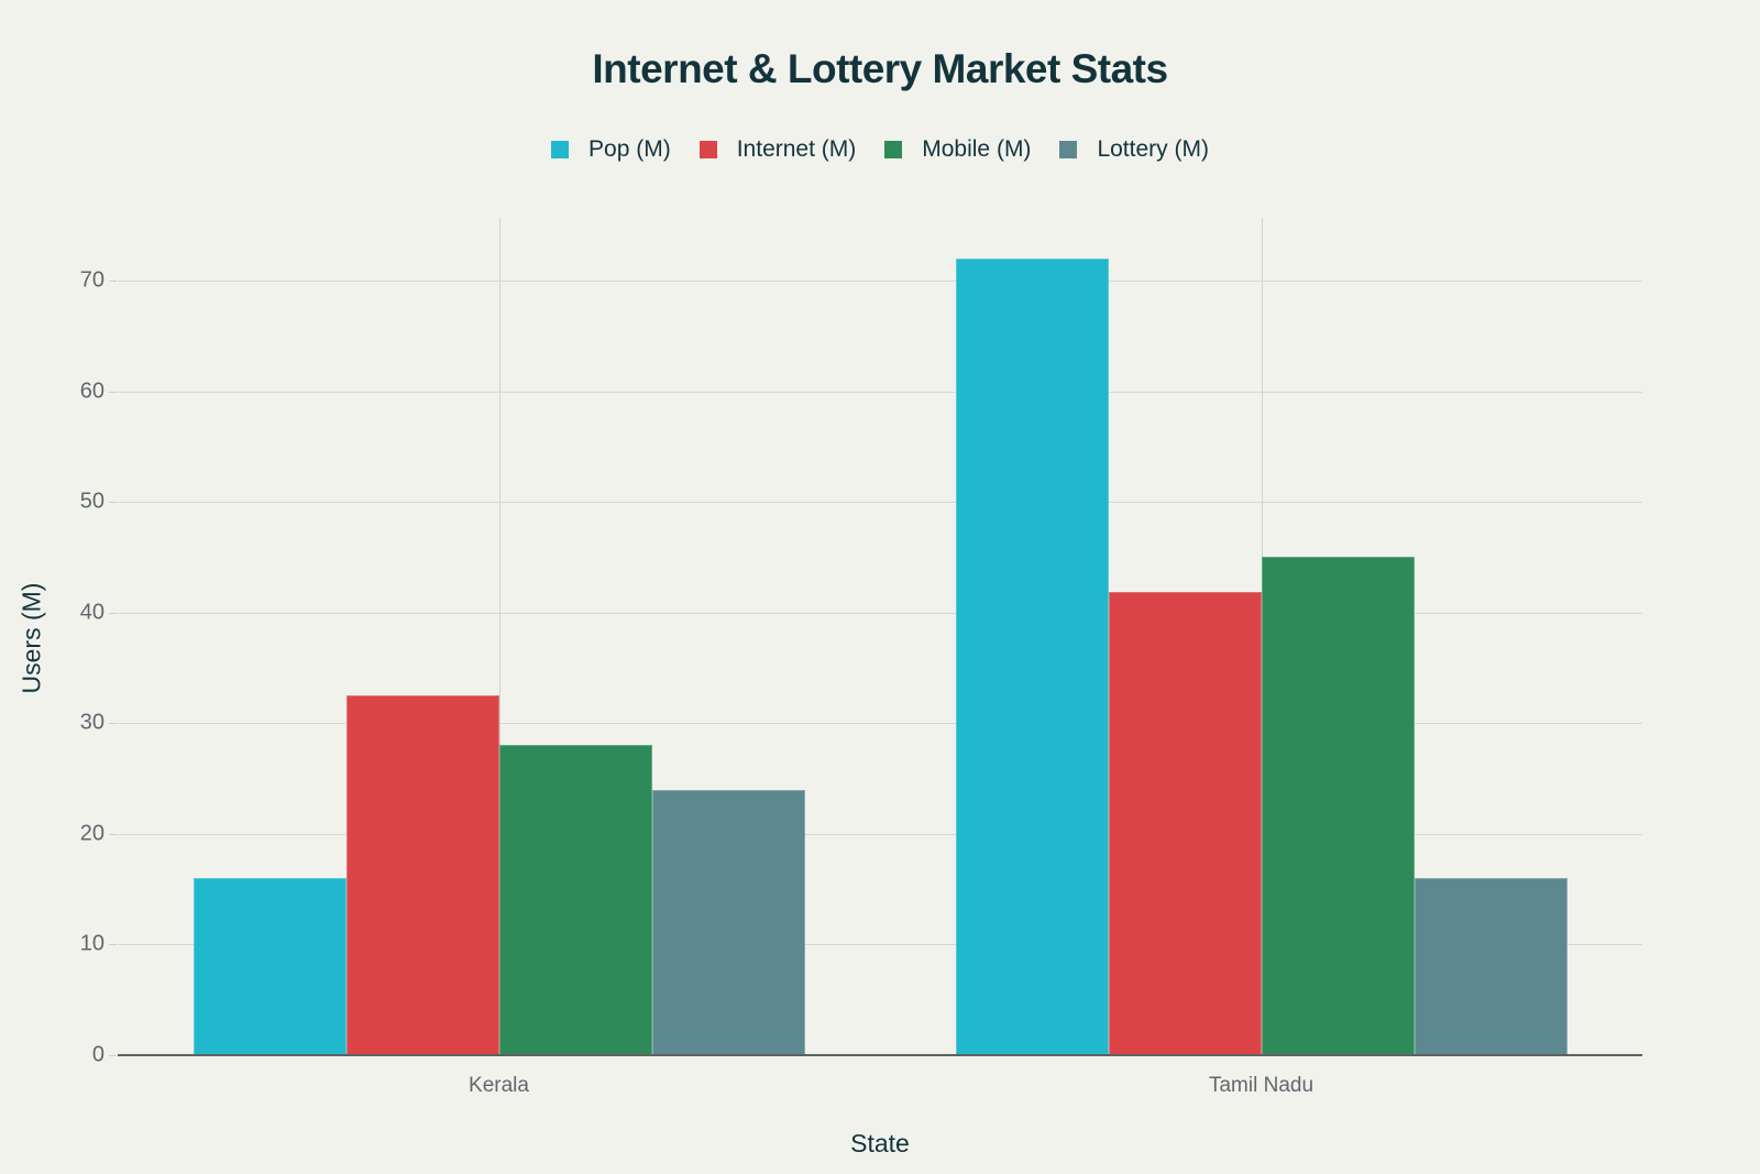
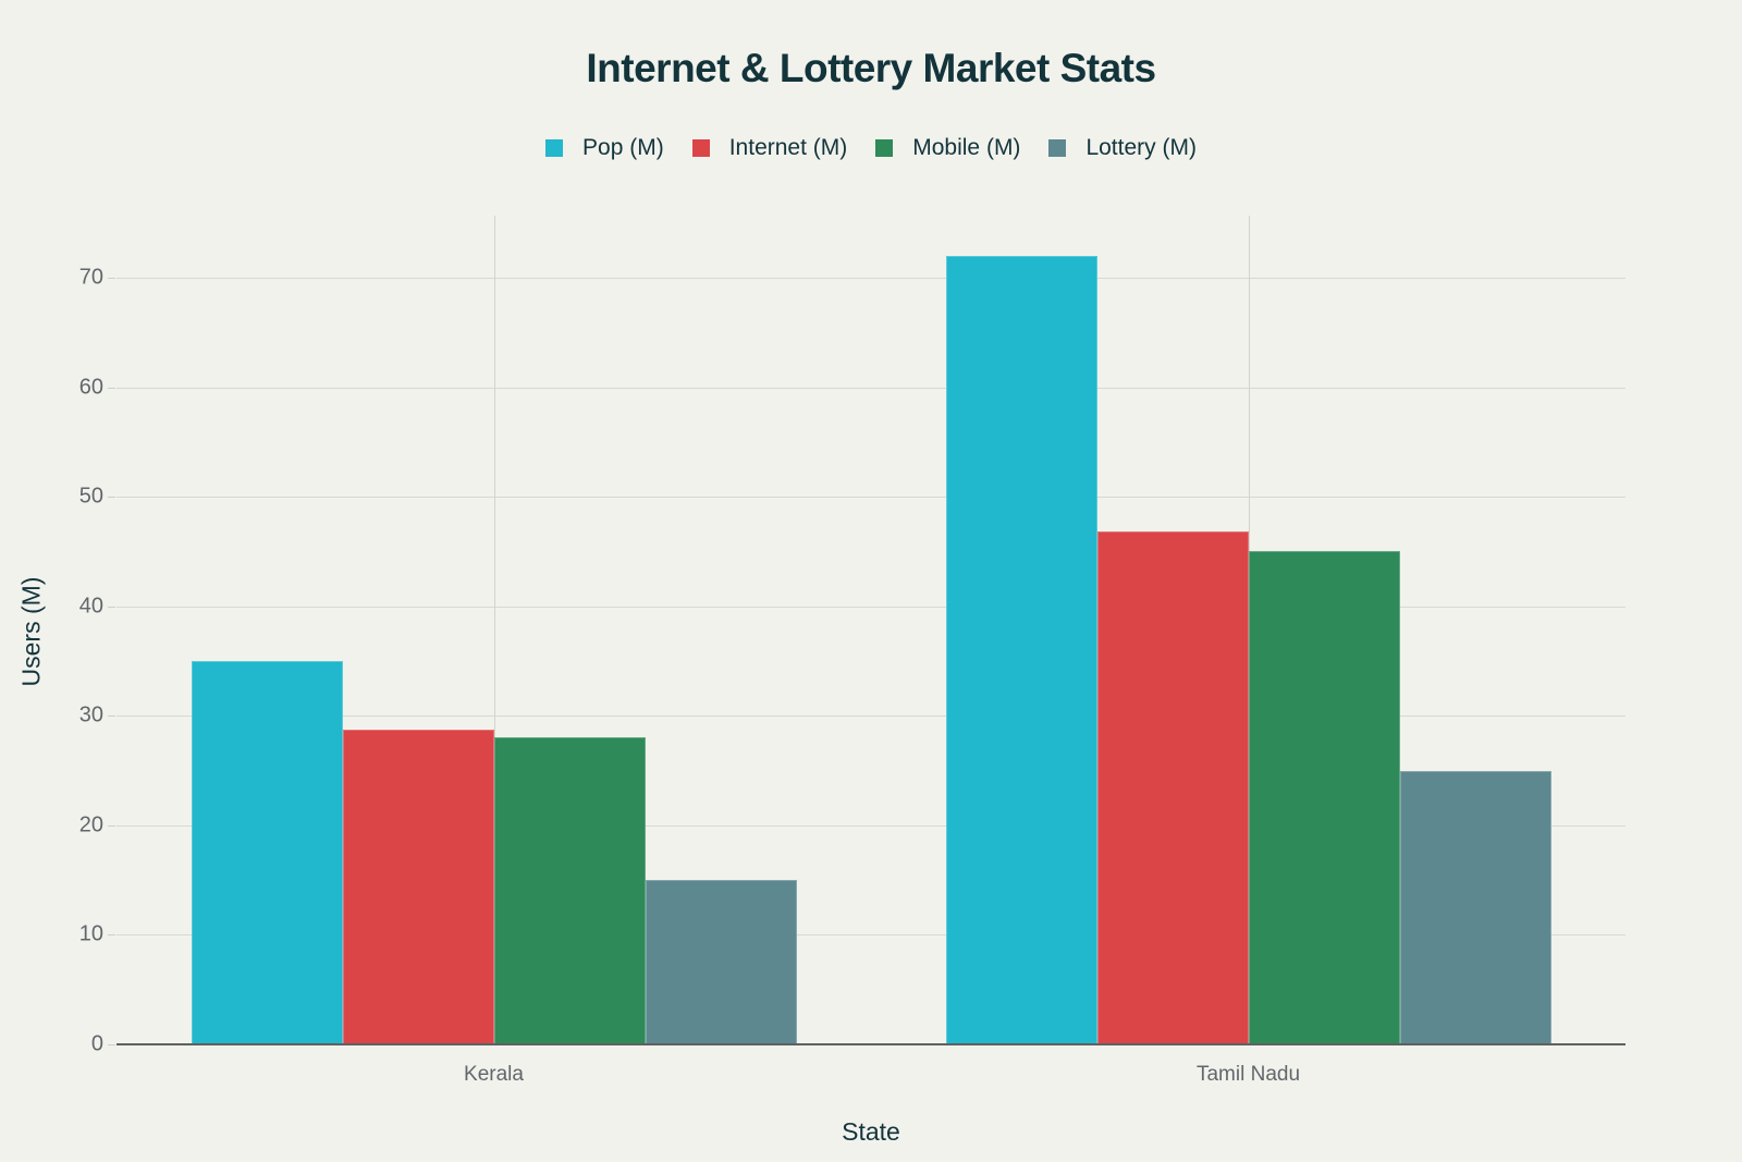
Pop (M)/Kerala: 16 -> 35
Internet (M)/Kerala: 32.5 -> 28.7
Lottery (M)/Kerala: 24 -> 15
Internet (M)/Tamil Nadu: 41.9 -> 46.8
Lottery (M)/Tamil Nadu: 16 -> 25
